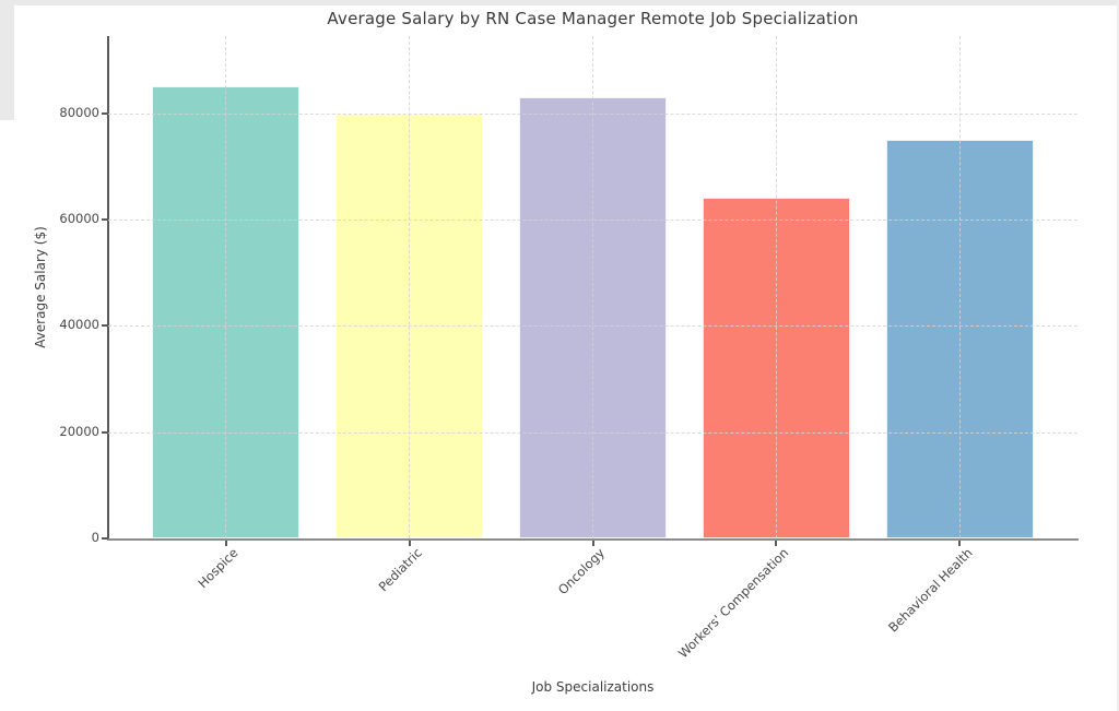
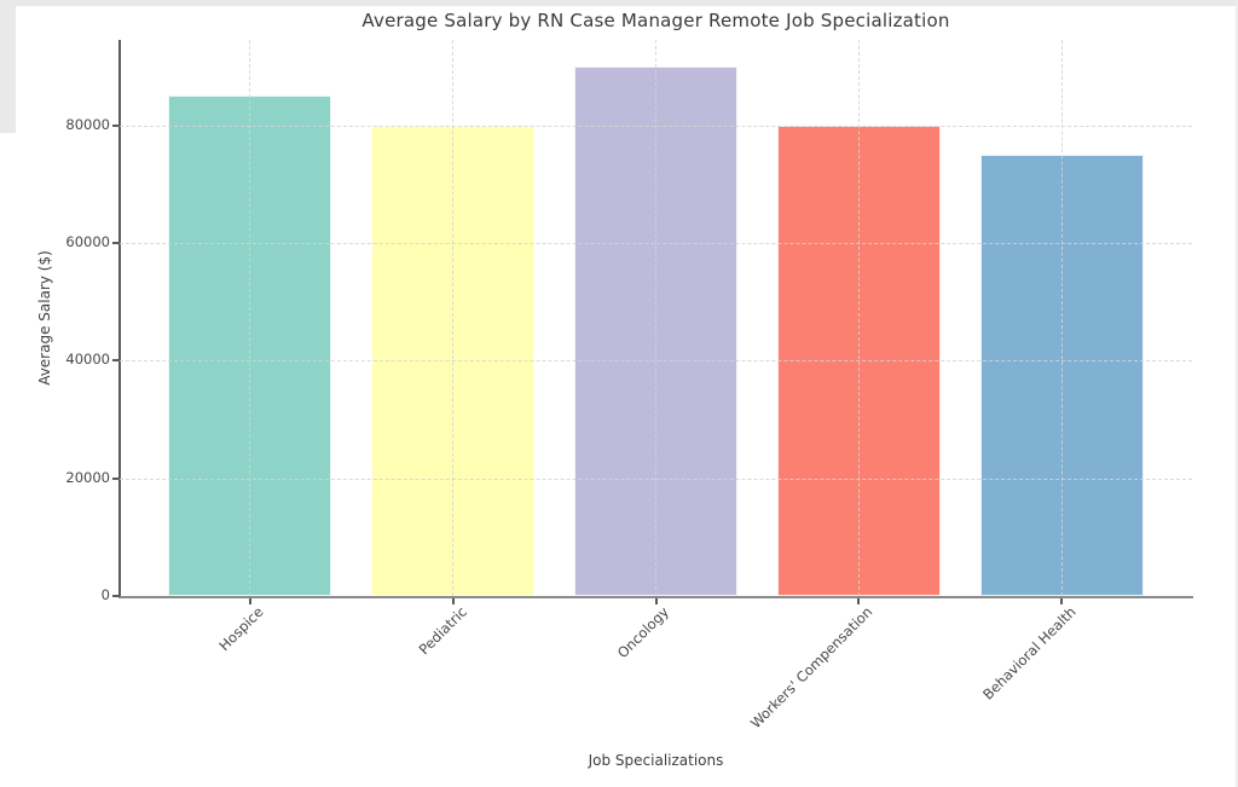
Oncology: 83000 -> 90000
Workers' Compensation: 64000 -> 80000
